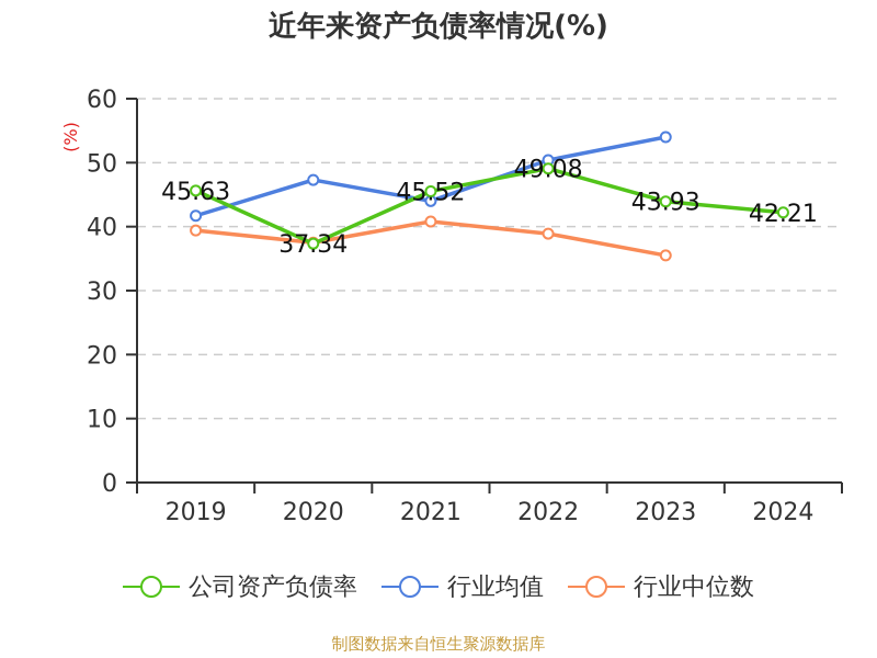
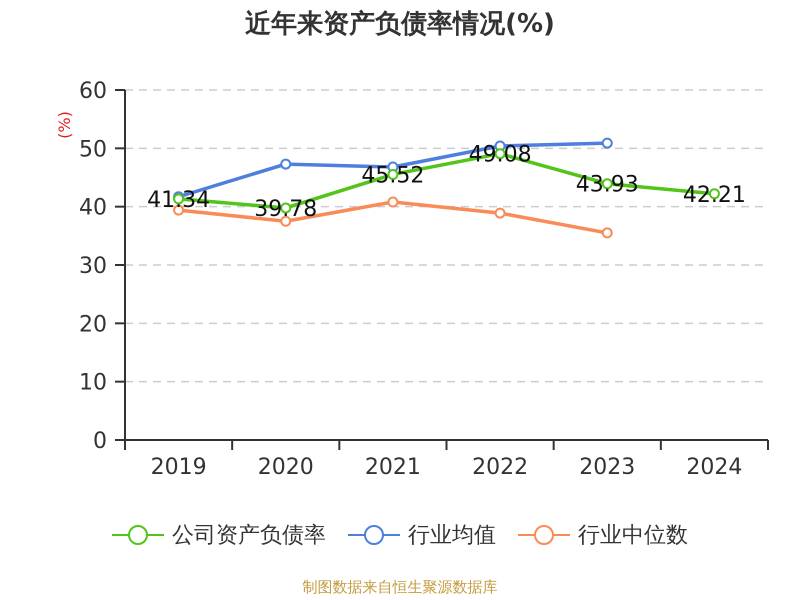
公司资产负债率/2019: 45.63 -> 41.34
公司资产负债率/2020: 37.34 -> 39.78
行业均值/2021: 44 -> 47
行业均值/2023: 54 -> 51
